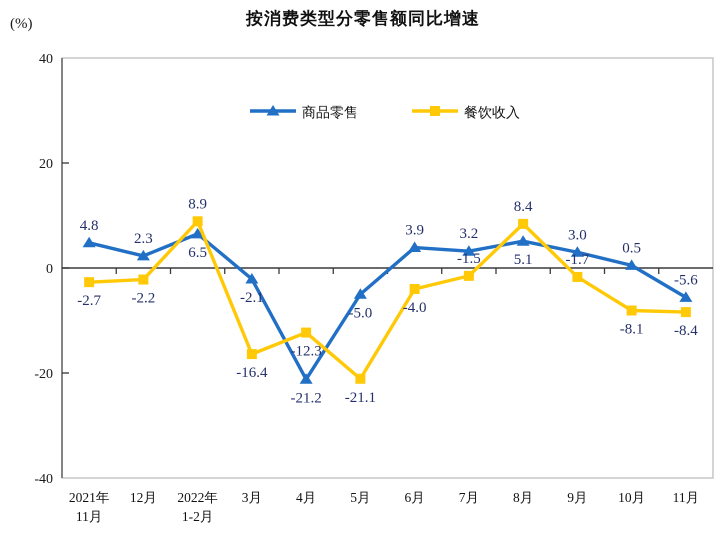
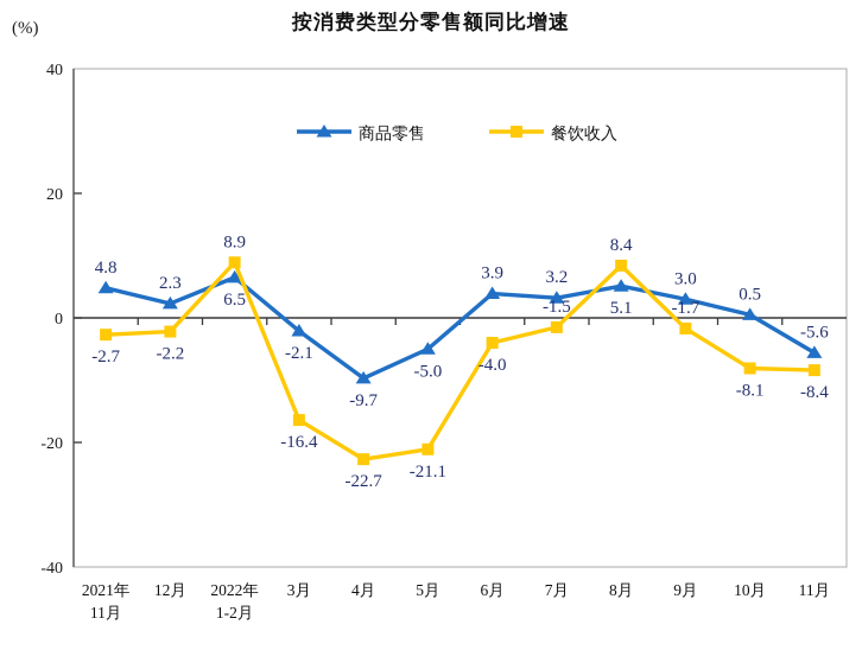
商品零售/4月: -21.2 -> -9.7
餐饮收入/4月: -12.3 -> -22.7
